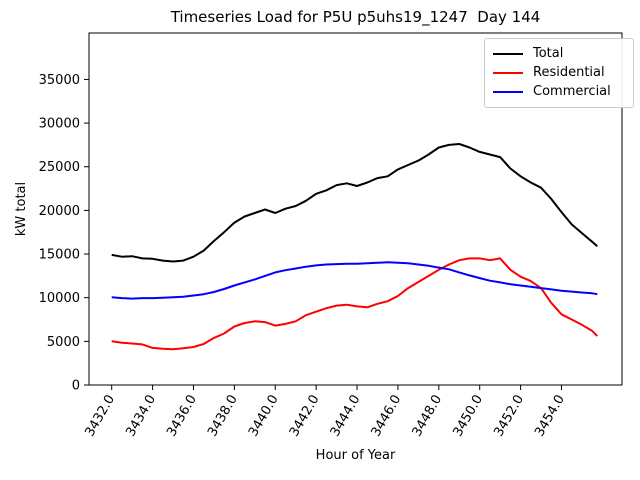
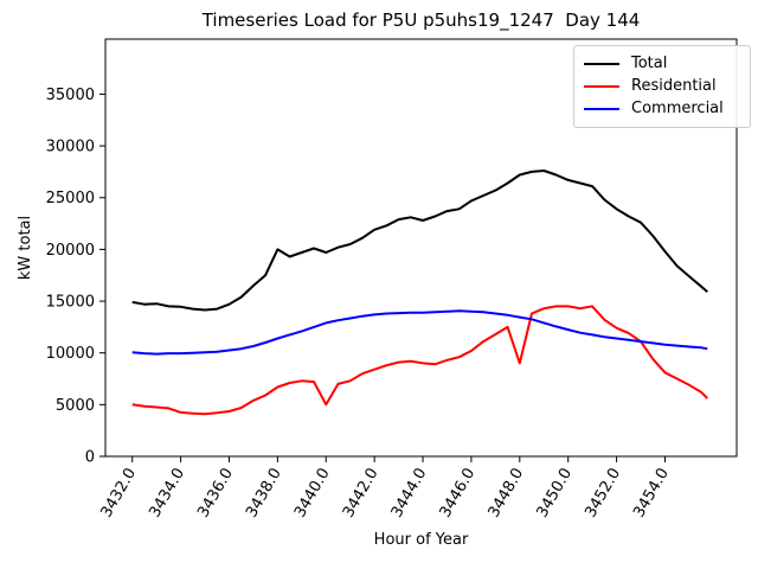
Total/3438.0: 19000 -> 20000
Residential/3440.0: 7000 -> 5000
Residential/3448.0: 13000 -> 9000
